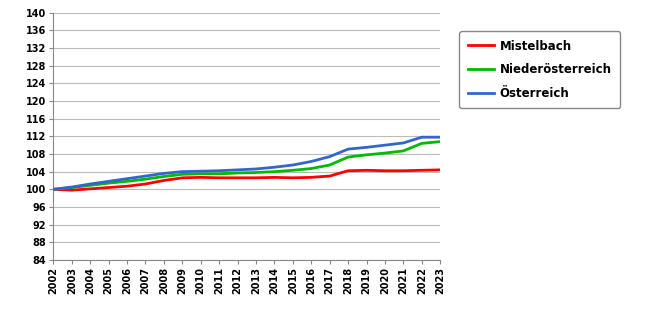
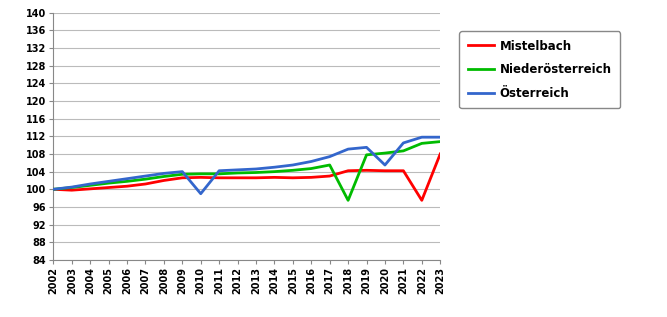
Österreich/2010: 104.1 -> 99.0
Niederösterreich/2018: 107.3 -> 97.5
Österreich/2020: 110.0 -> 105.5
Mistelbach/2022: 104.3 -> 97.5
Mistelbach/2023: 104.4 -> 108.0
